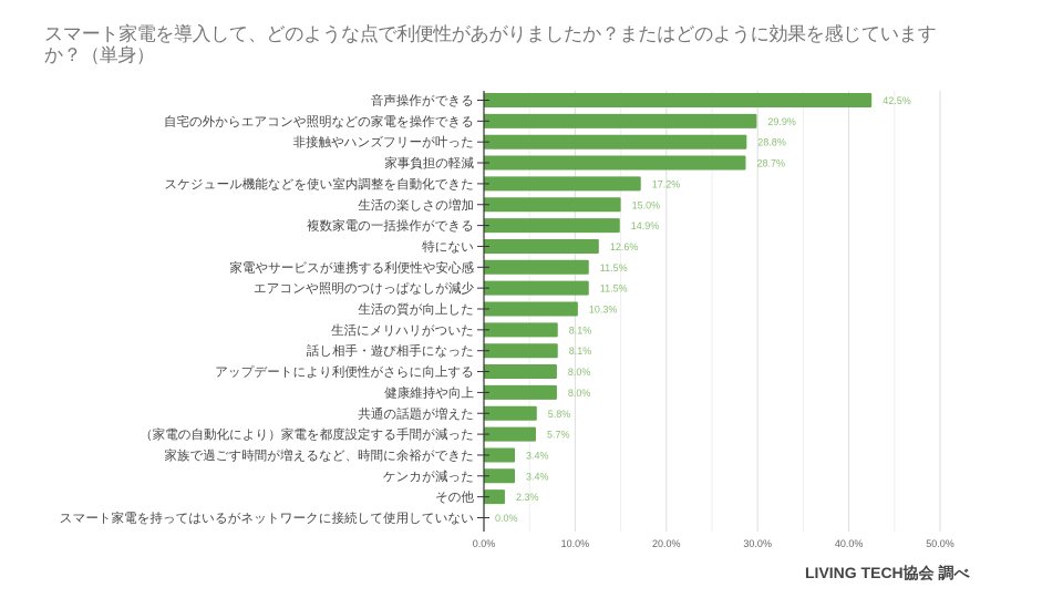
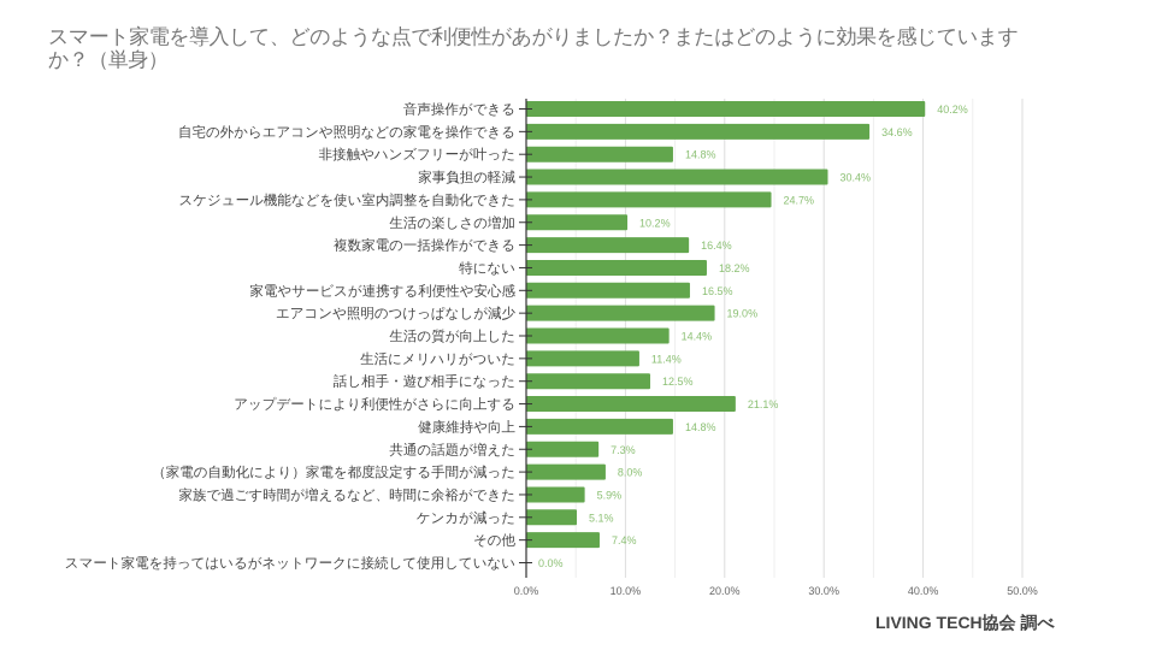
音声操作ができる: 42.5% -> 40.2%
自宅の外からエアコンや照明などの家電を操作できる: 29.9% -> 34.6%
非接触やハンズフリーが叶った: 28.8% -> 14.8%
家事負担の軽減: 28.7% -> 30.4%
スケジュール機能などを使い室内調整を自動化できた: 17.2% -> 24.7%
生活の楽しさの増加: 15.0% -> 10.2%
複数家電の一括操作ができる: 14.9% -> 16.4%
特にない: 12.6% -> 18.2%
家電やサービスが連携する利便性や安心感: 11.5% -> 16.5%
エアコンや照明のつけっぱなしが減少: 11.5% -> 19.0%
生活の質が向上した: 10.3% -> 14.4%
生活にメリハリがついた: 8.1% -> 11.4%
話し相手・遊び相手になった: 8.1% -> 12.5%
アップデートにより利便性がさらに向上する: 8.0% -> 21.1%
健康維持や向上: 8.0% -> 14.8%
共通の話題が増えた: 5.8% -> 7.3%
（家電の自動化により）家電を都度設定する手間が減った: 5.7% -> 8.0%
家族で過ごす時間が増えるなど、時間に余裕ができた: 3.4% -> 5.9%
ケンカが減った: 3.4% -> 5.1%
その他: 2.3% -> 7.4%
